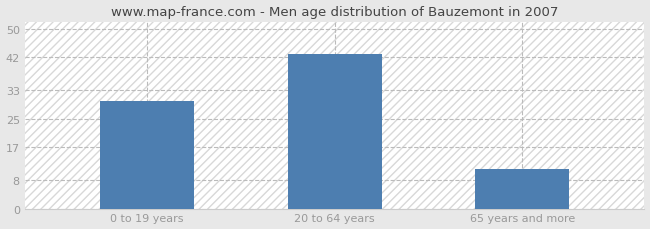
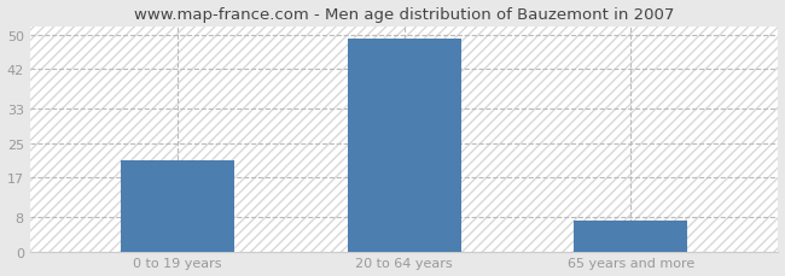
0 to 19 years: 30 -> 21
20 to 64 years: 43 -> 49
65 years and more: 11 -> 7
